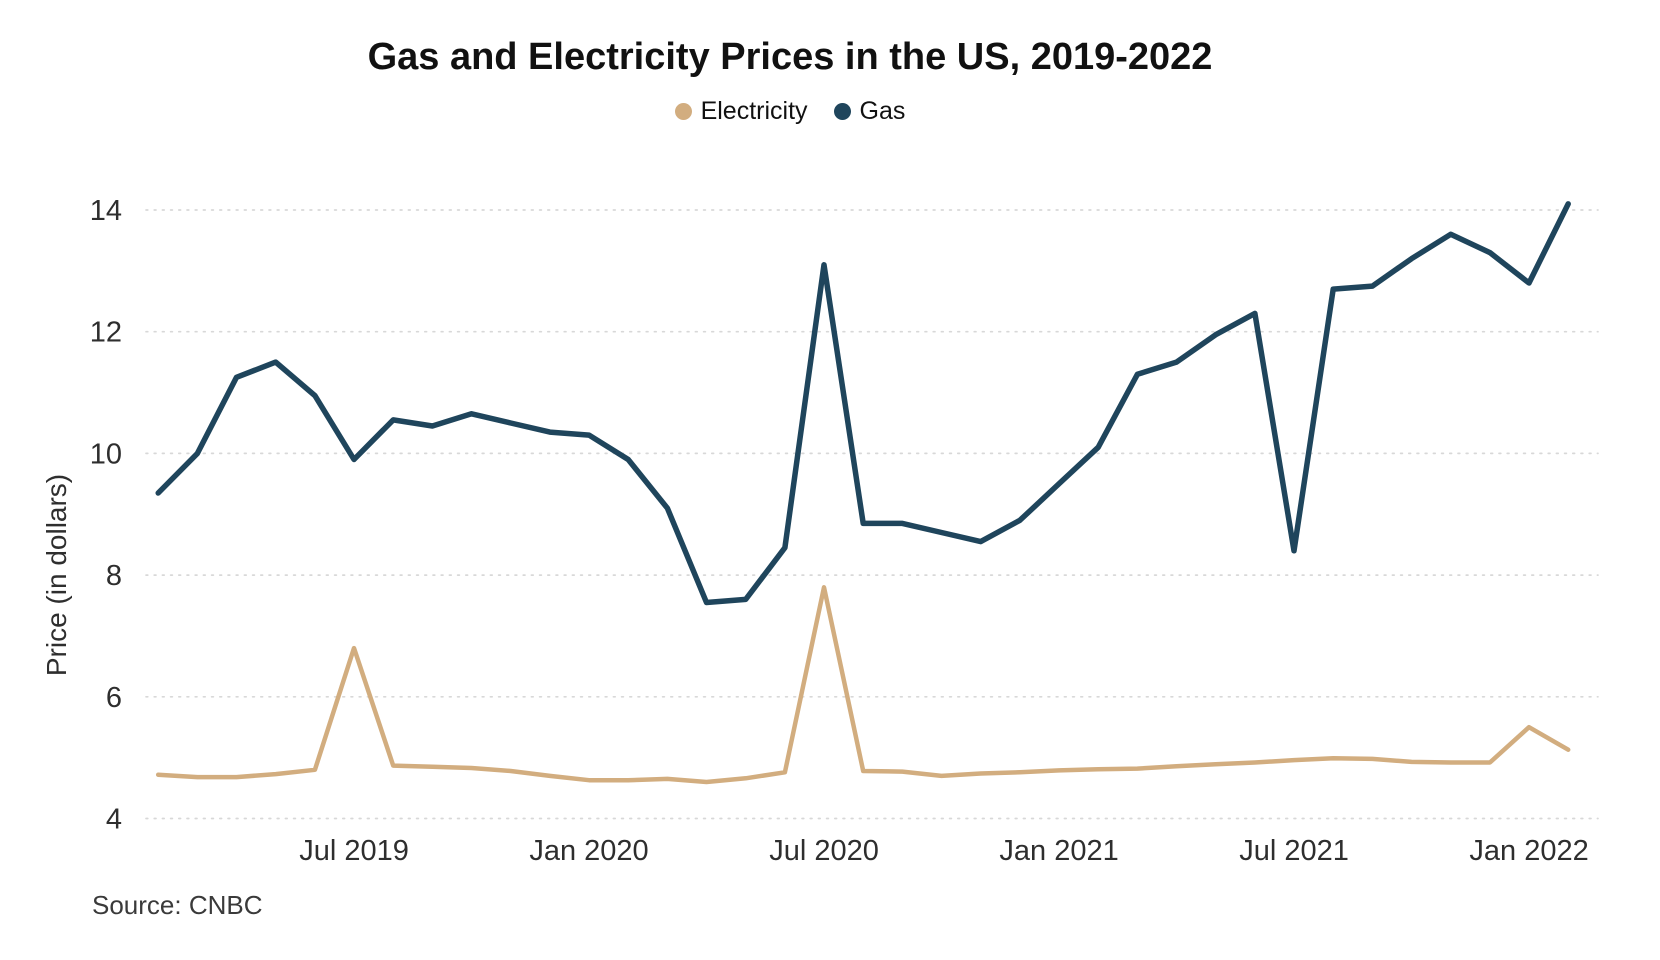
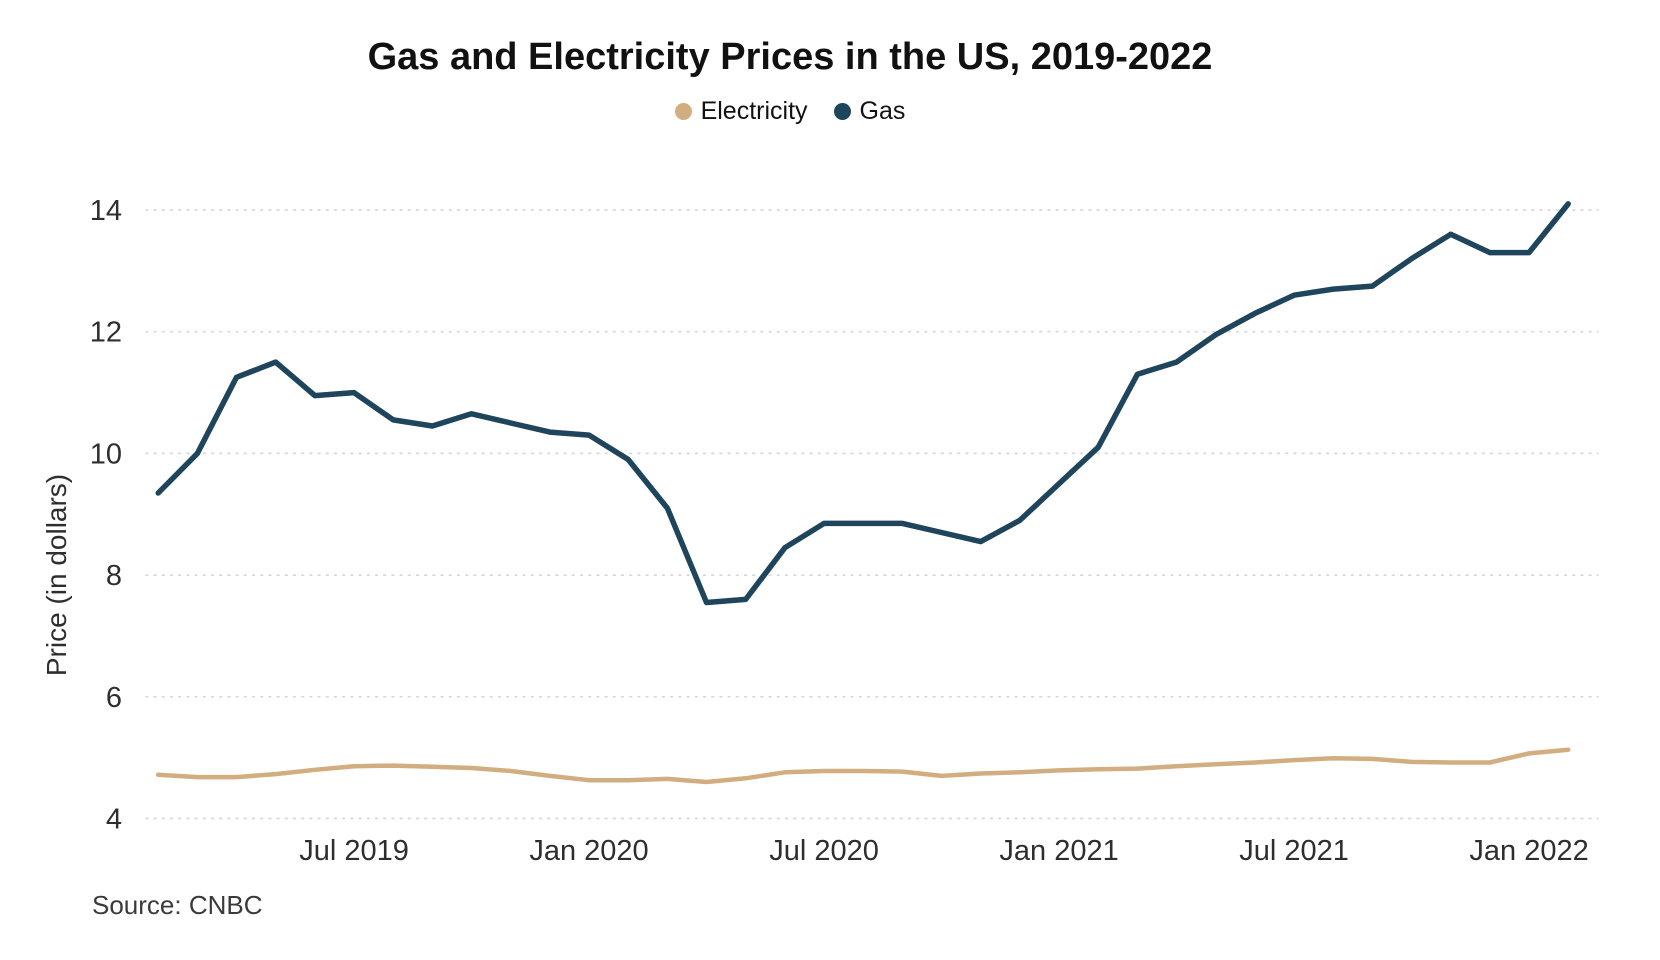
Electricity/Jul 2019: 6.8 -> 4.9
Gas/Jul 2019: 9.9 -> 11.0
Electricity/Jul 2020: 7.8 -> 4.8
Gas/Jul 2020: 13.1 -> 8.8
Gas/Jul 2021: 8.4 -> 12.6
Electricity/Jan 2022: 5.5 -> 5.1
Gas/Jan 2022: 12.8 -> 13.3
